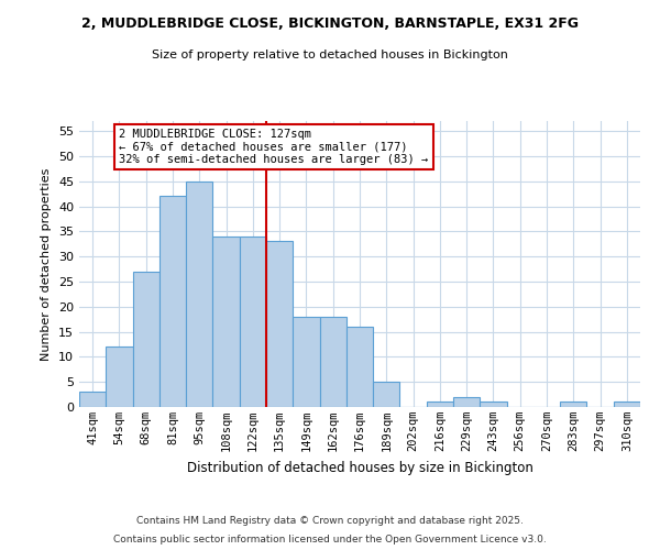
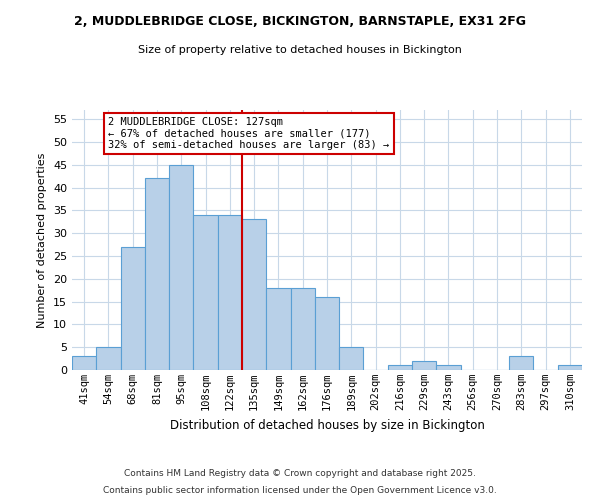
54sqm: 12 -> 5
283sqm: 1 -> 3
